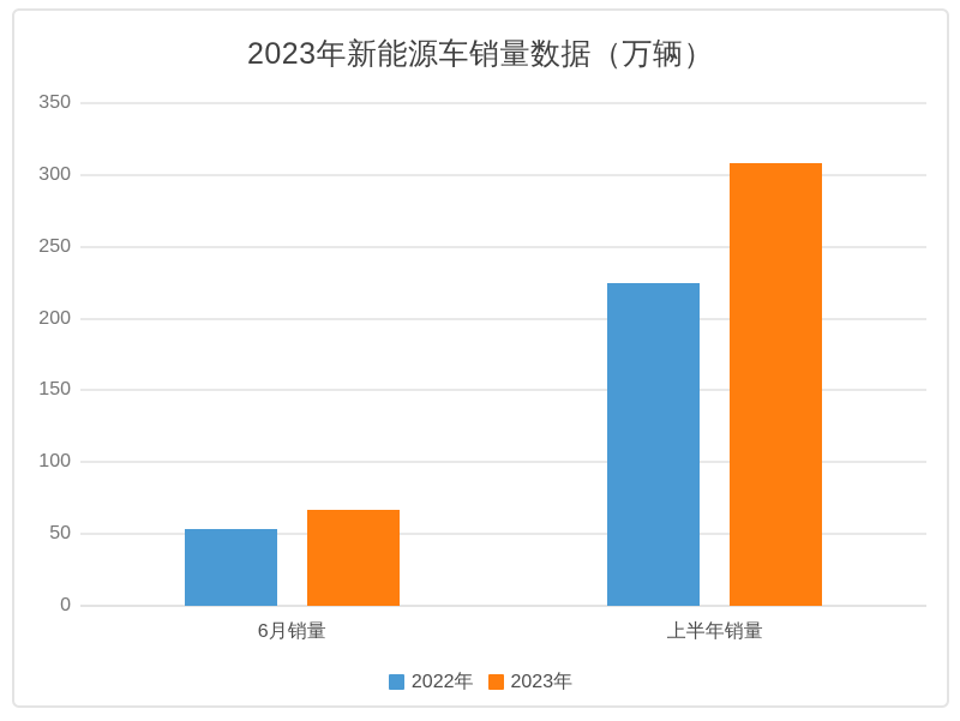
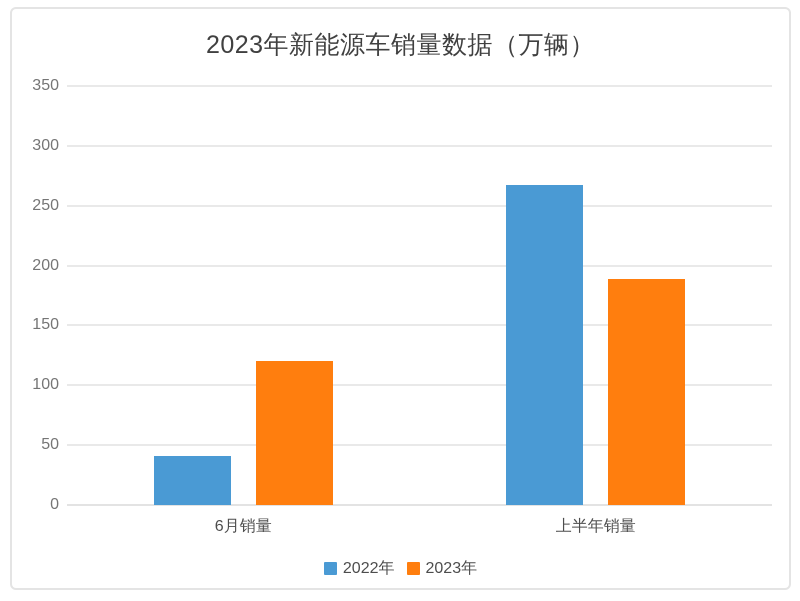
2022年/6月销量: 53 -> 41
2023年/6月销量: 66 -> 120
2022年/上半年销量: 225 -> 267
2023年/上半年销量: 309 -> 189
